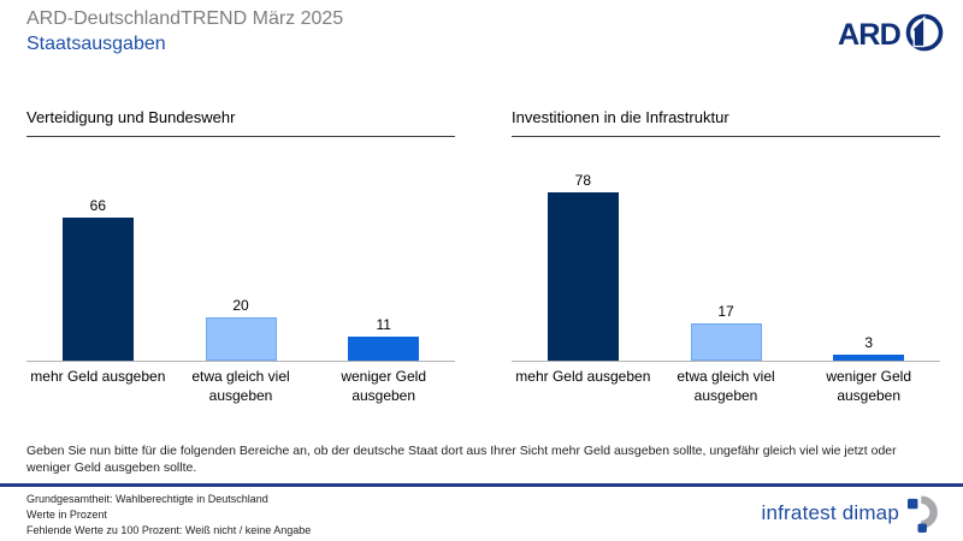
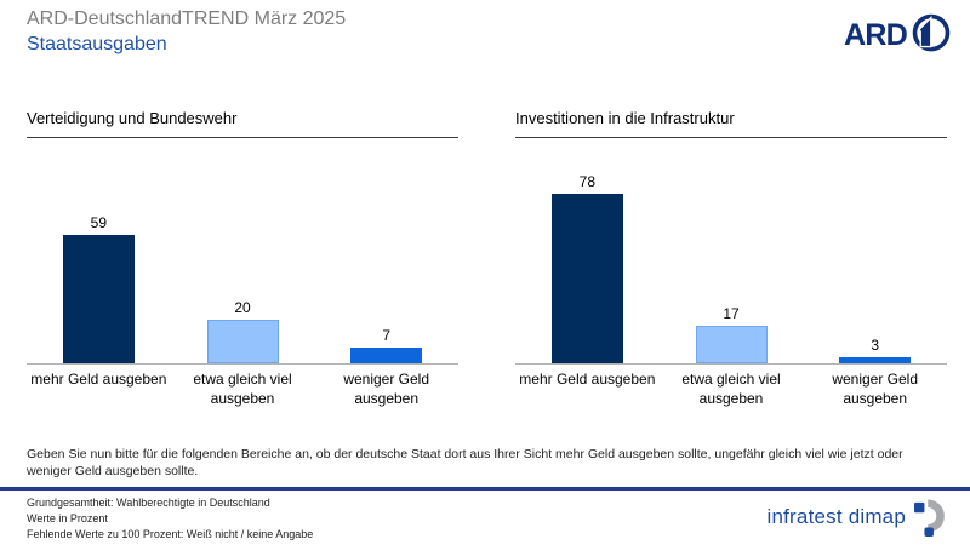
Verteidigung und Bundeswehr/mehr Geld ausgeben: 66 -> 59
Verteidigung und Bundeswehr/weniger Geld ausgeben: 11 -> 7
